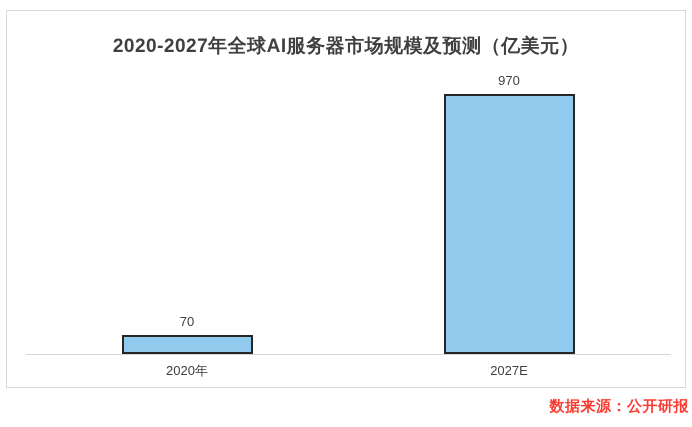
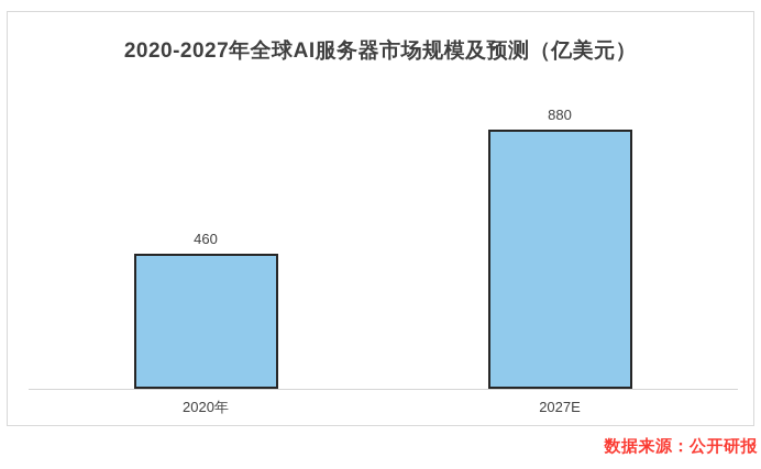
2020年: 70 -> 460
2027E: 970 -> 880
